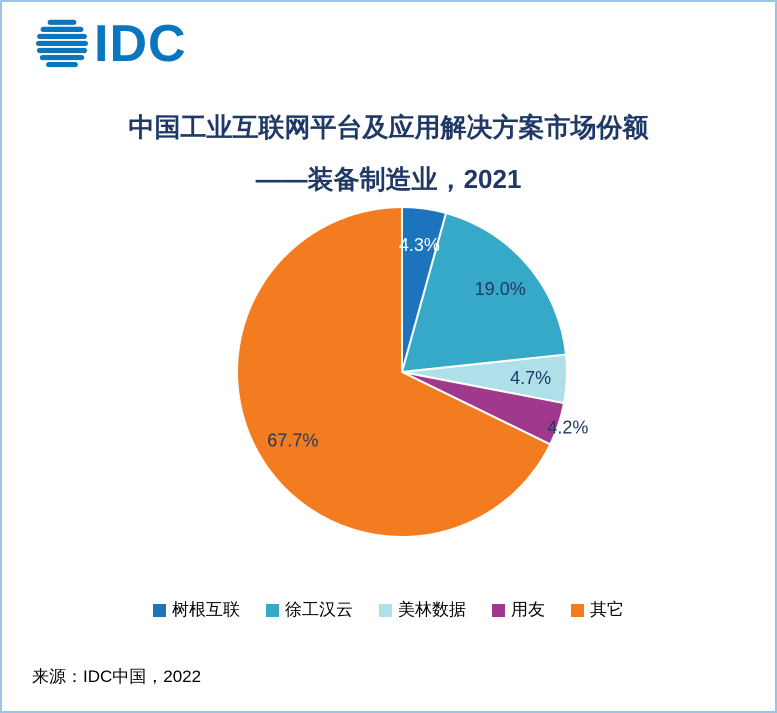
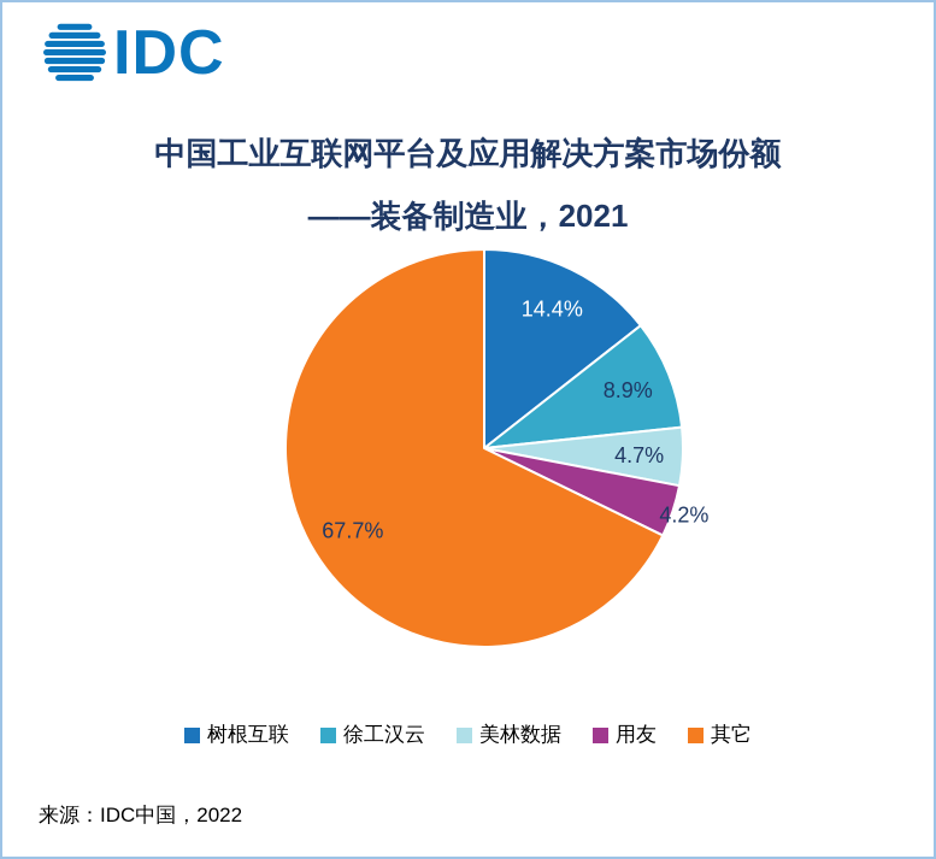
树根互联: 4.3% -> 14.4%
徐工汉云: 19.0% -> 8.9%
